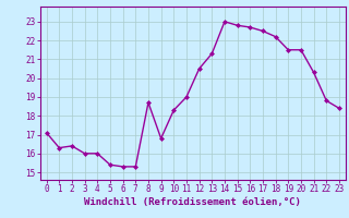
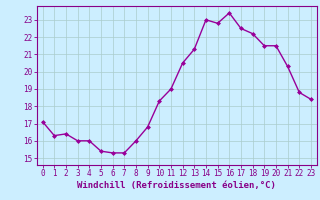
8: 18.7 -> 16.0
16: 22.7 -> 23.4
